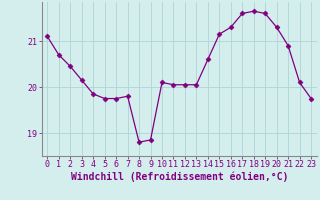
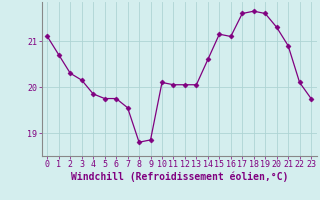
2: 20.45 -> 20.30
7: 19.80 -> 19.55
16: 21.30 -> 21.10
